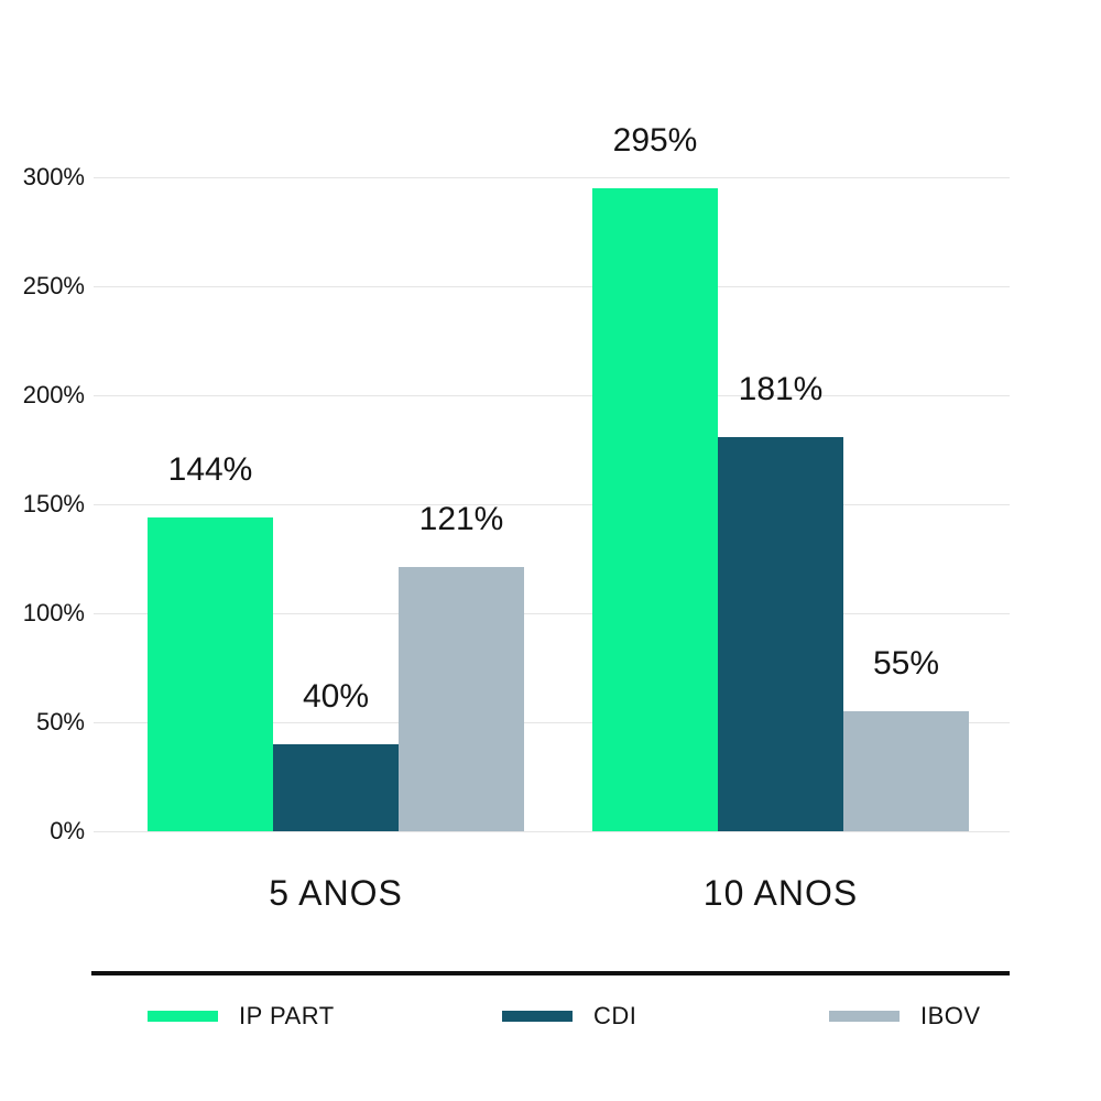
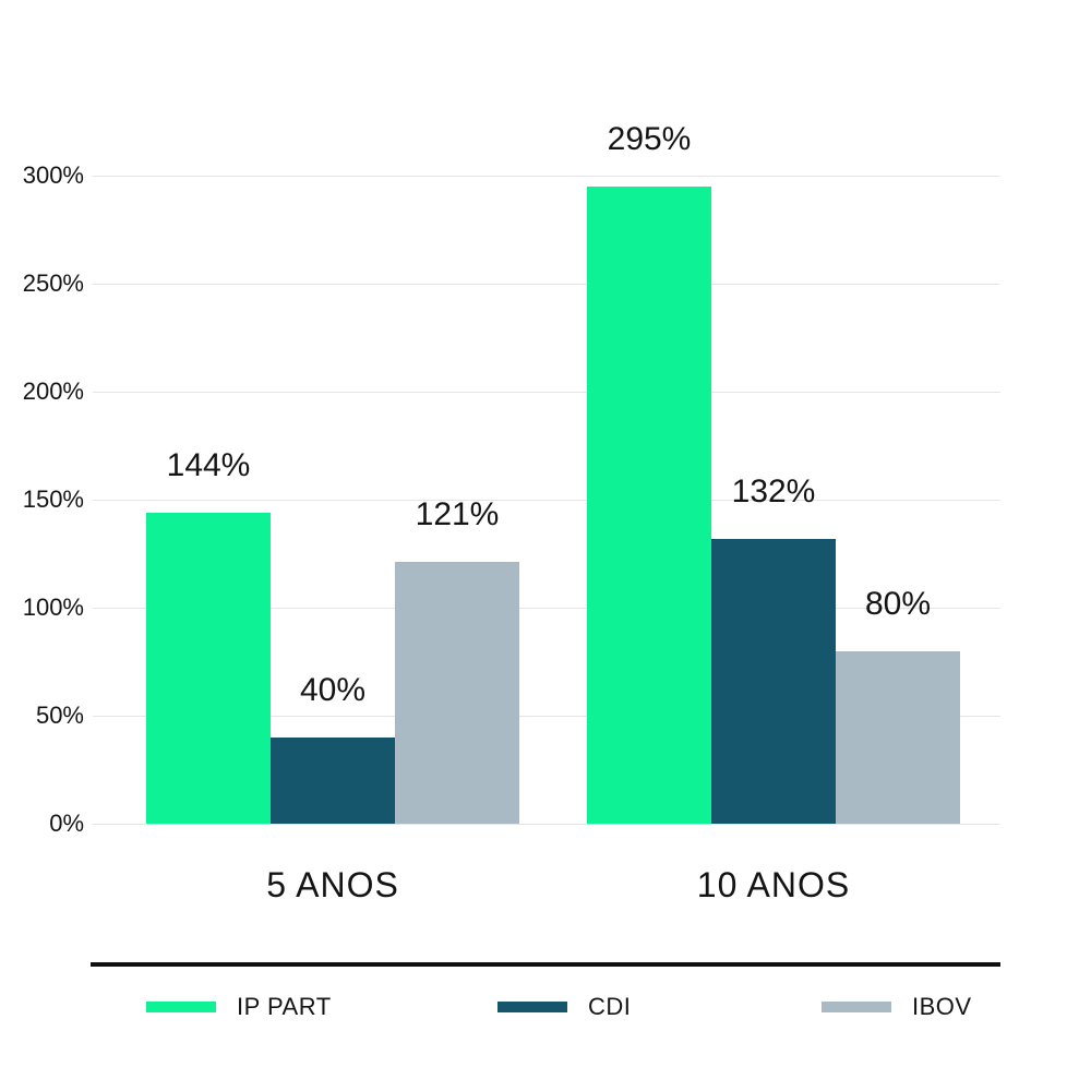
CDI/10 ANOS: 181% -> 132%
IBOV/10 ANOS: 55% -> 80%
